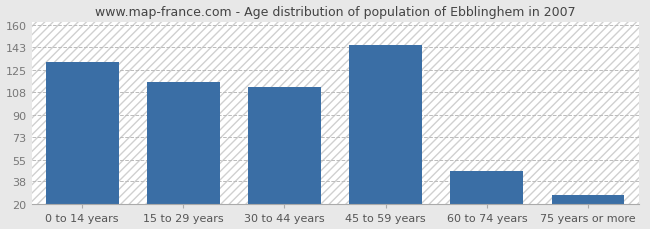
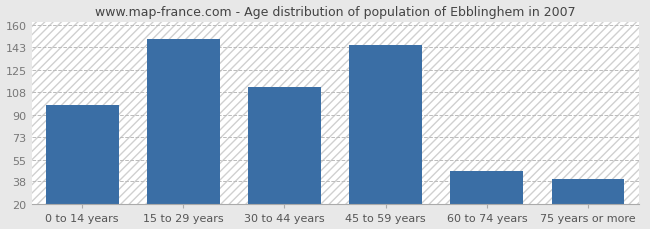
0 to 14 years: 131 -> 98
15 to 29 years: 116 -> 149
75 years or more: 27 -> 40
